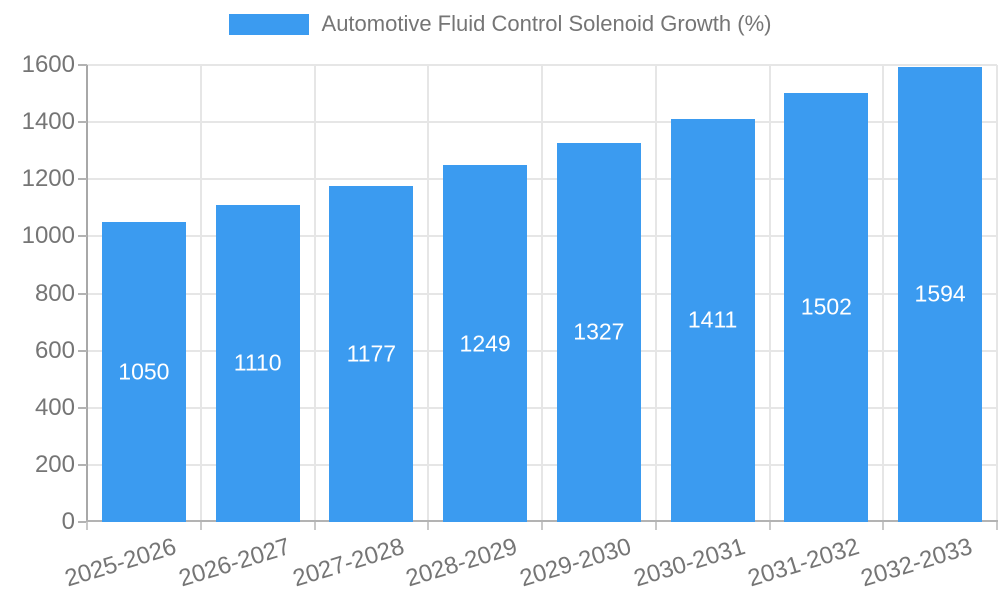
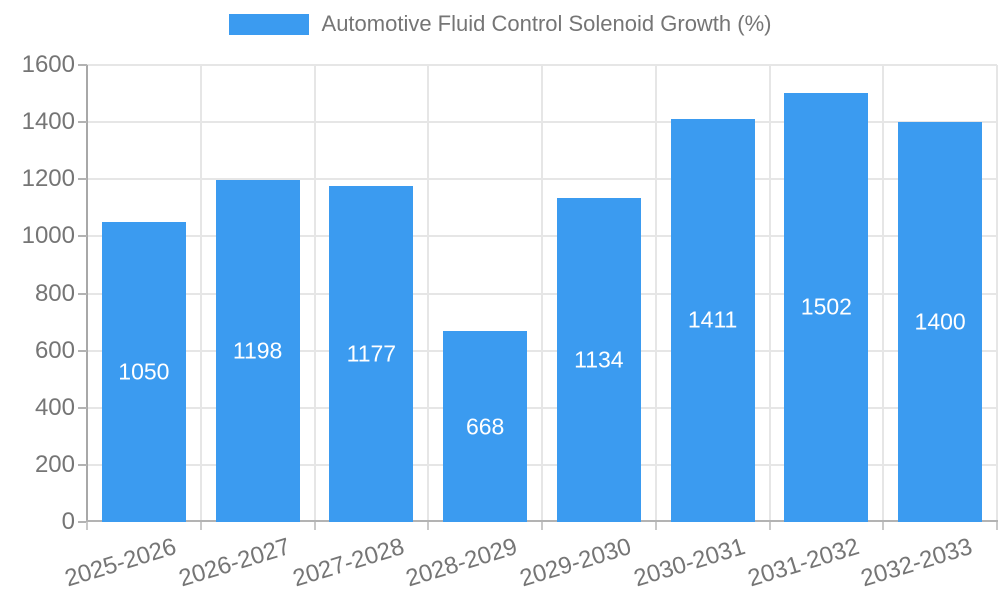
2026-2027: 1110 -> 1198
2028-2029: 1249 -> 668
2029-2030: 1327 -> 1134
2032-2033: 1594 -> 1400
